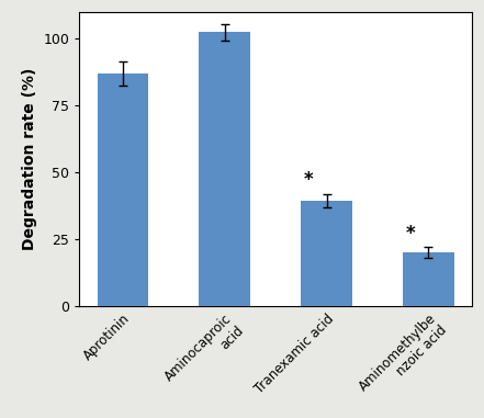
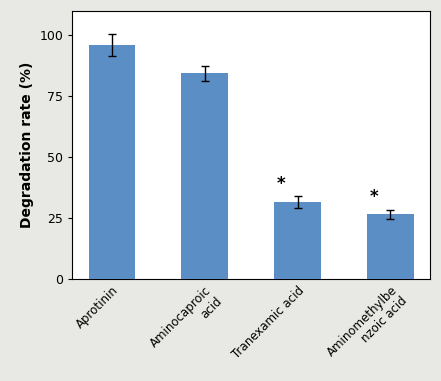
Aprotinin: 87.0 -> 96.0
Aminocaproic acid: 102.5 -> 84.5
Tranexamic acid: 39.5 -> 31.5
Aminomethylbe nzoic acid: 20.0 -> 26.5
